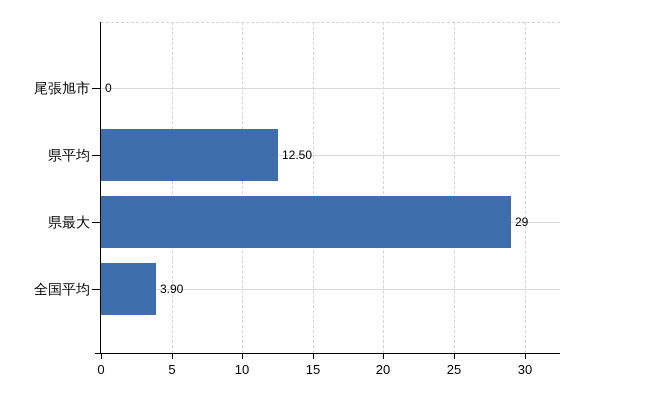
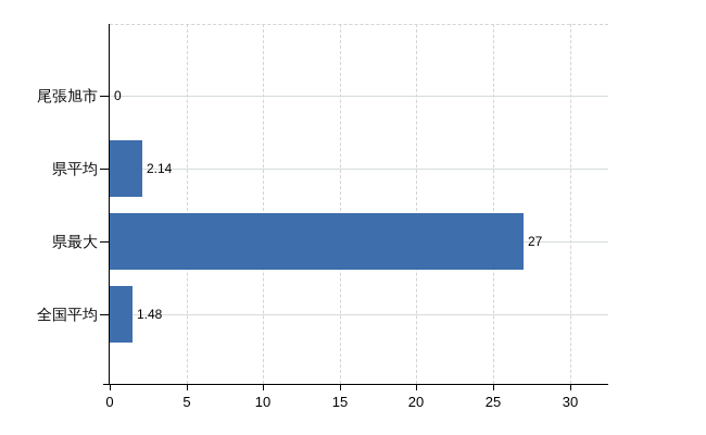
県平均: 12.50 -> 2.14
県最大: 29 -> 27
全国平均: 3.90 -> 1.48
